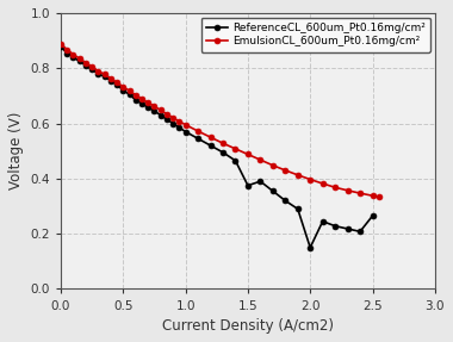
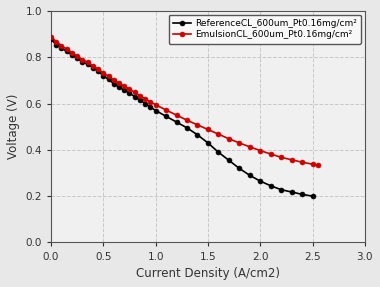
ReferenceCL_600um_Pt0.16mg/cm²/1.5: 0.375 -> 0.430
ReferenceCL_600um_Pt0.16mg/cm²/2.0: 0.150 -> 0.265
ReferenceCL_600um_Pt0.16mg/cm²/2.5: 0.265 -> 0.200
